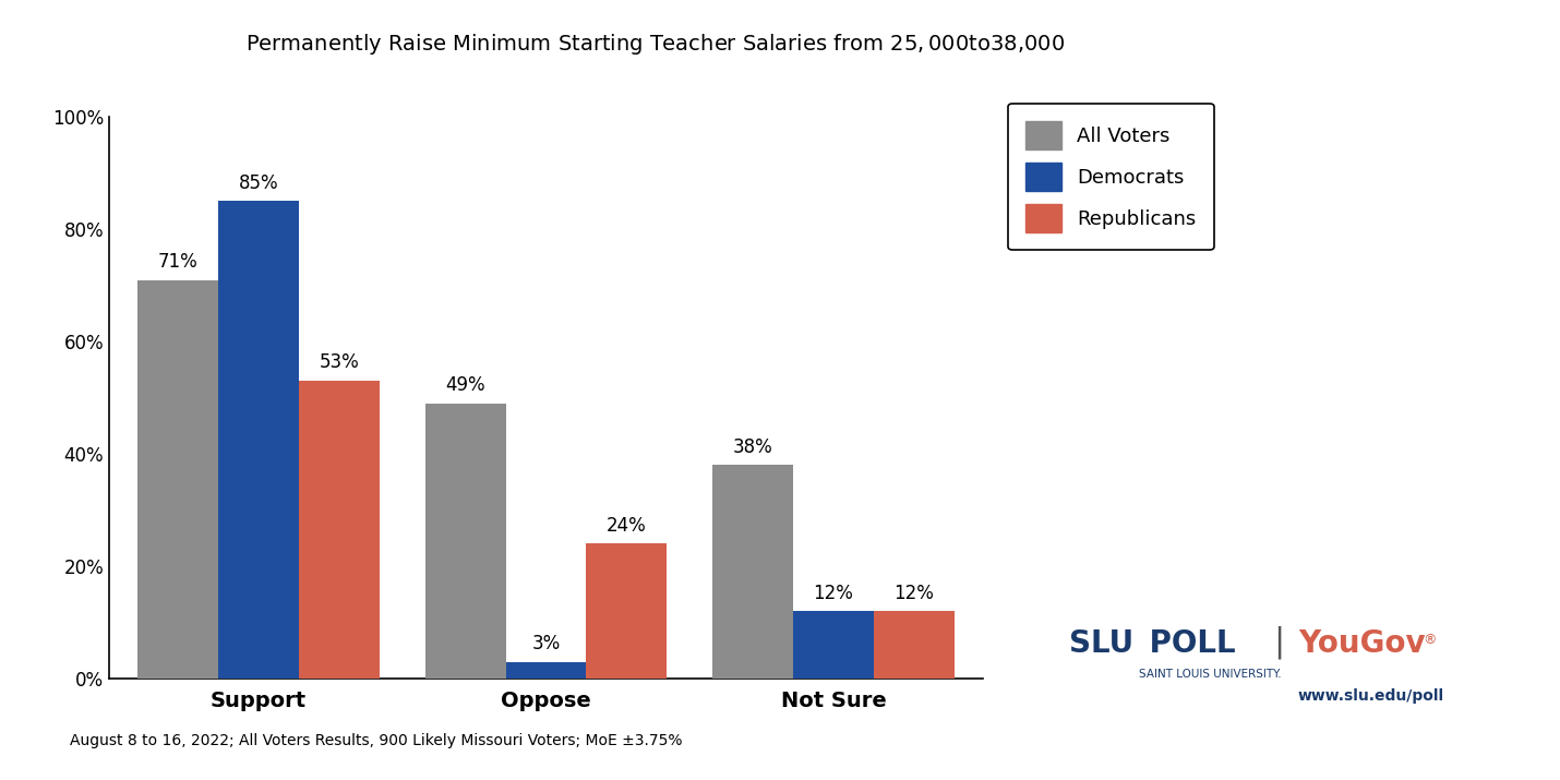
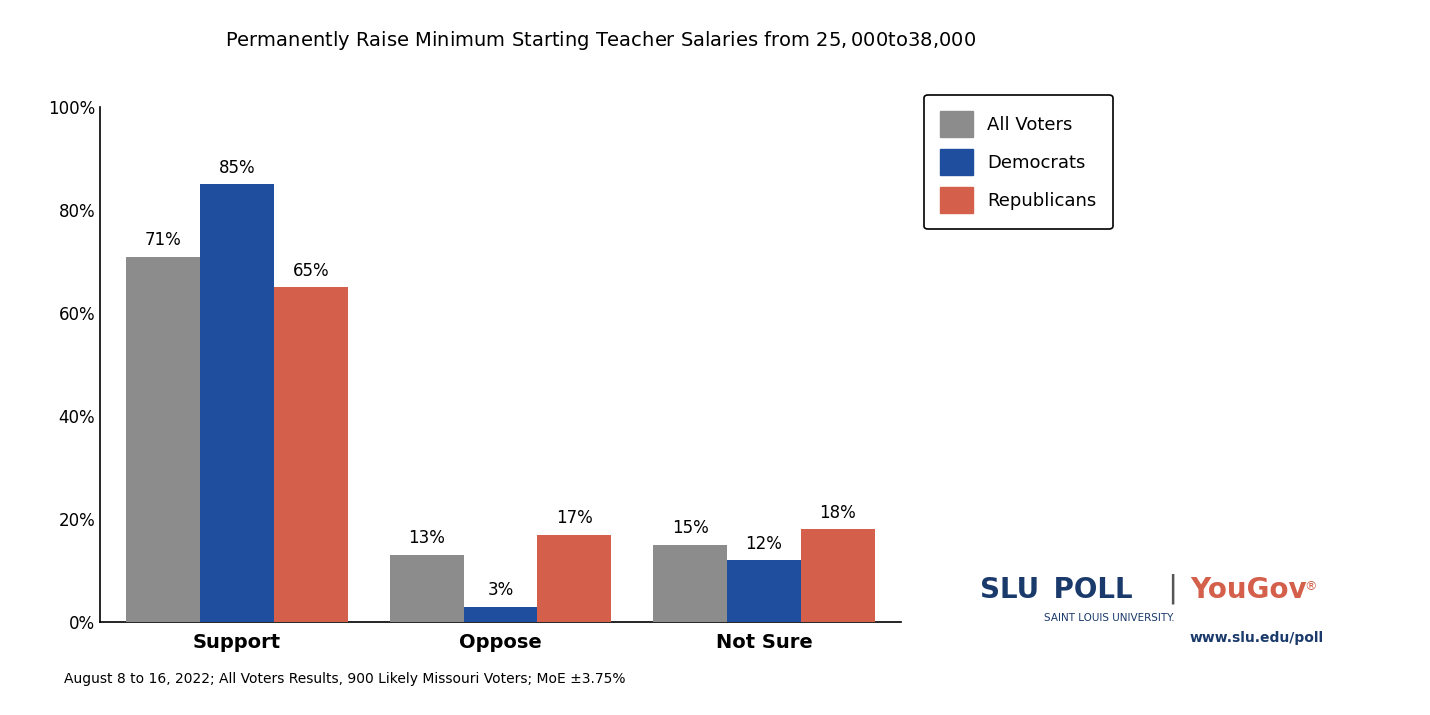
Republicans/Support: 53% -> 65%
All Voters/Oppose: 49% -> 13%
Republicans/Oppose: 24% -> 17%
All Voters/Not Sure: 38% -> 15%
Republicans/Not Sure: 12% -> 18%
